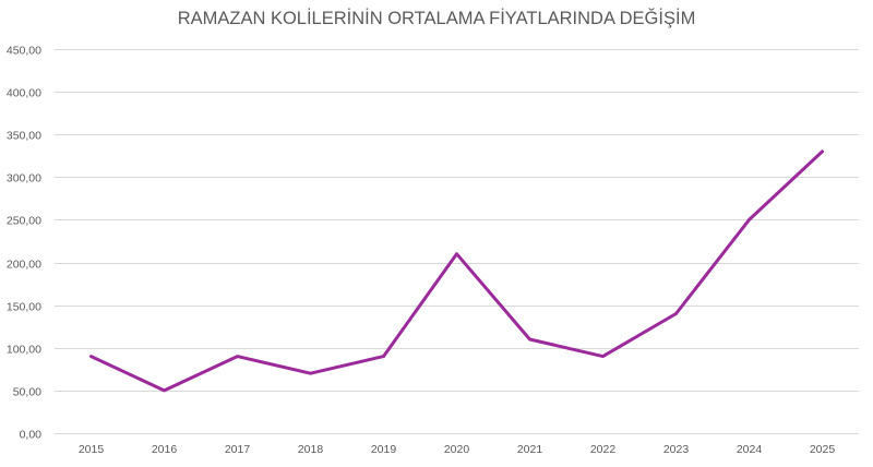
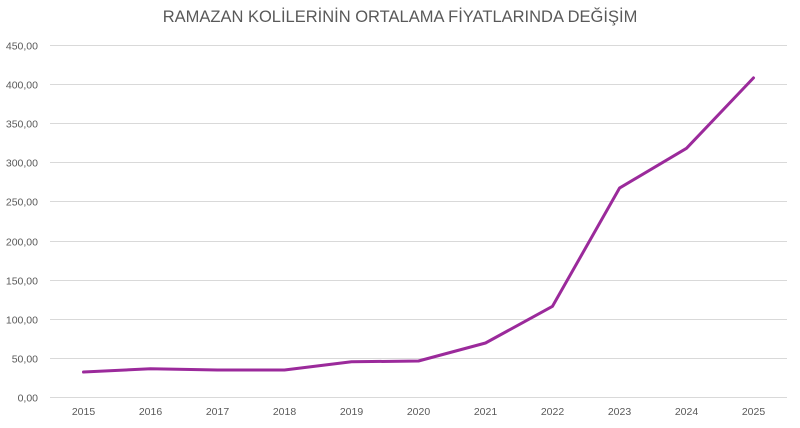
2015: 90 -> 30
2016: 50 -> 40
2017: 90 -> 30
2018: 70 -> 30
2019: 90 -> 40
2020: 210 -> 50
2021: 110 -> 70
2022: 90 -> 120
2023: 140 -> 270
2024: 250 -> 320
2025: 330 -> 410
